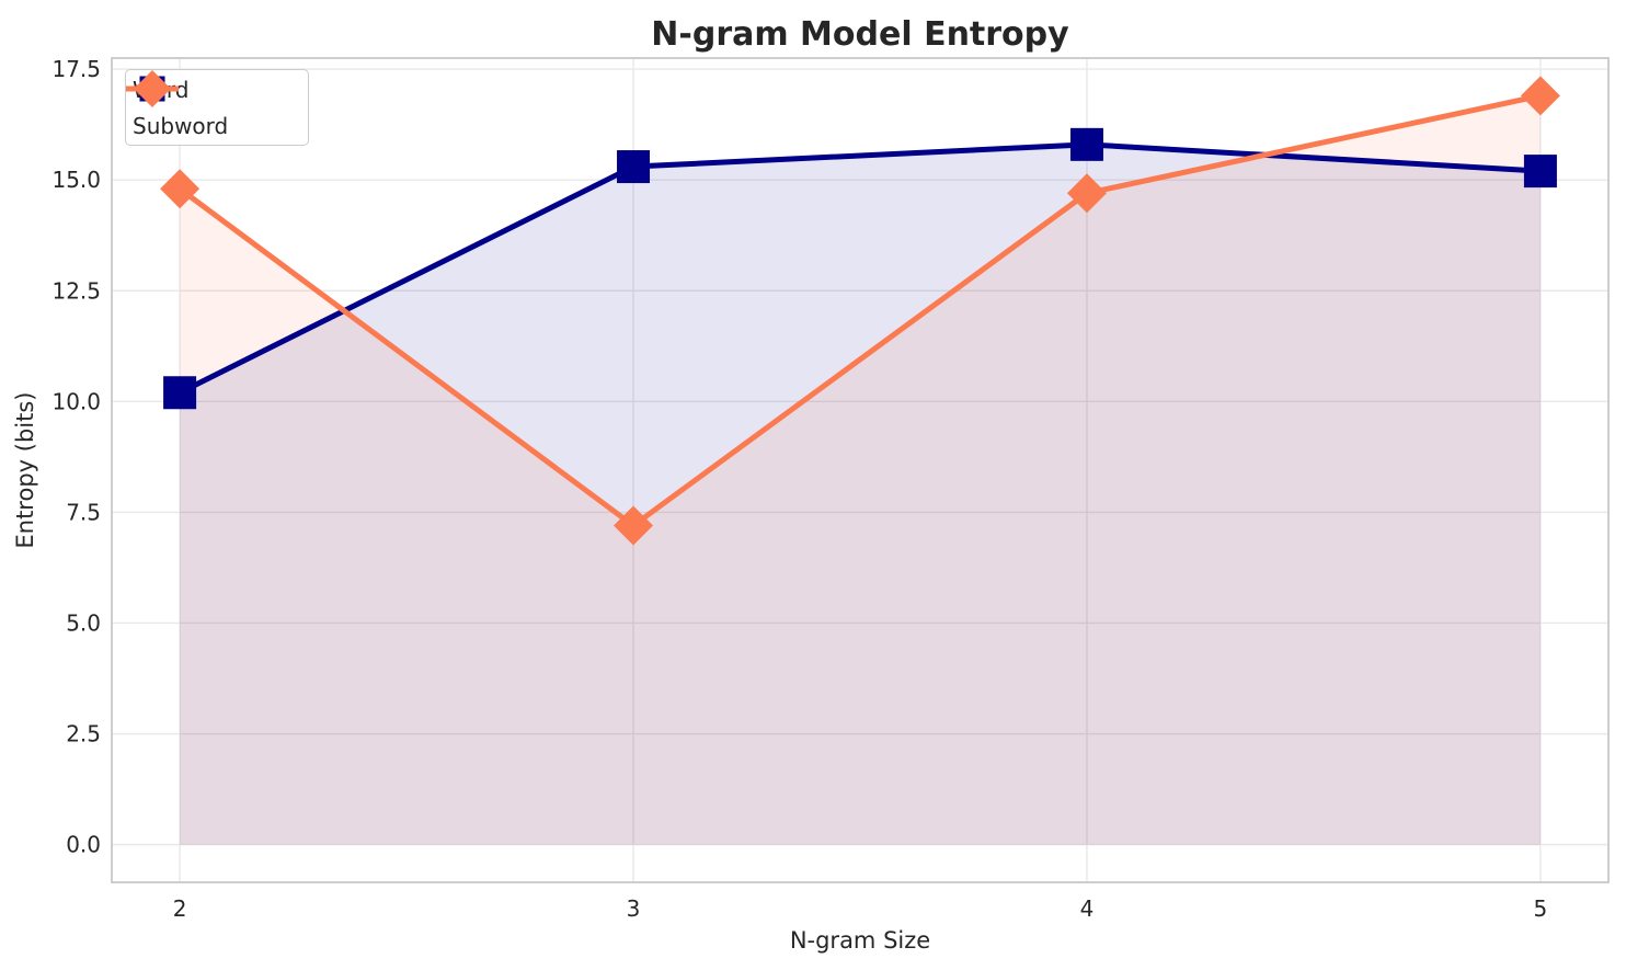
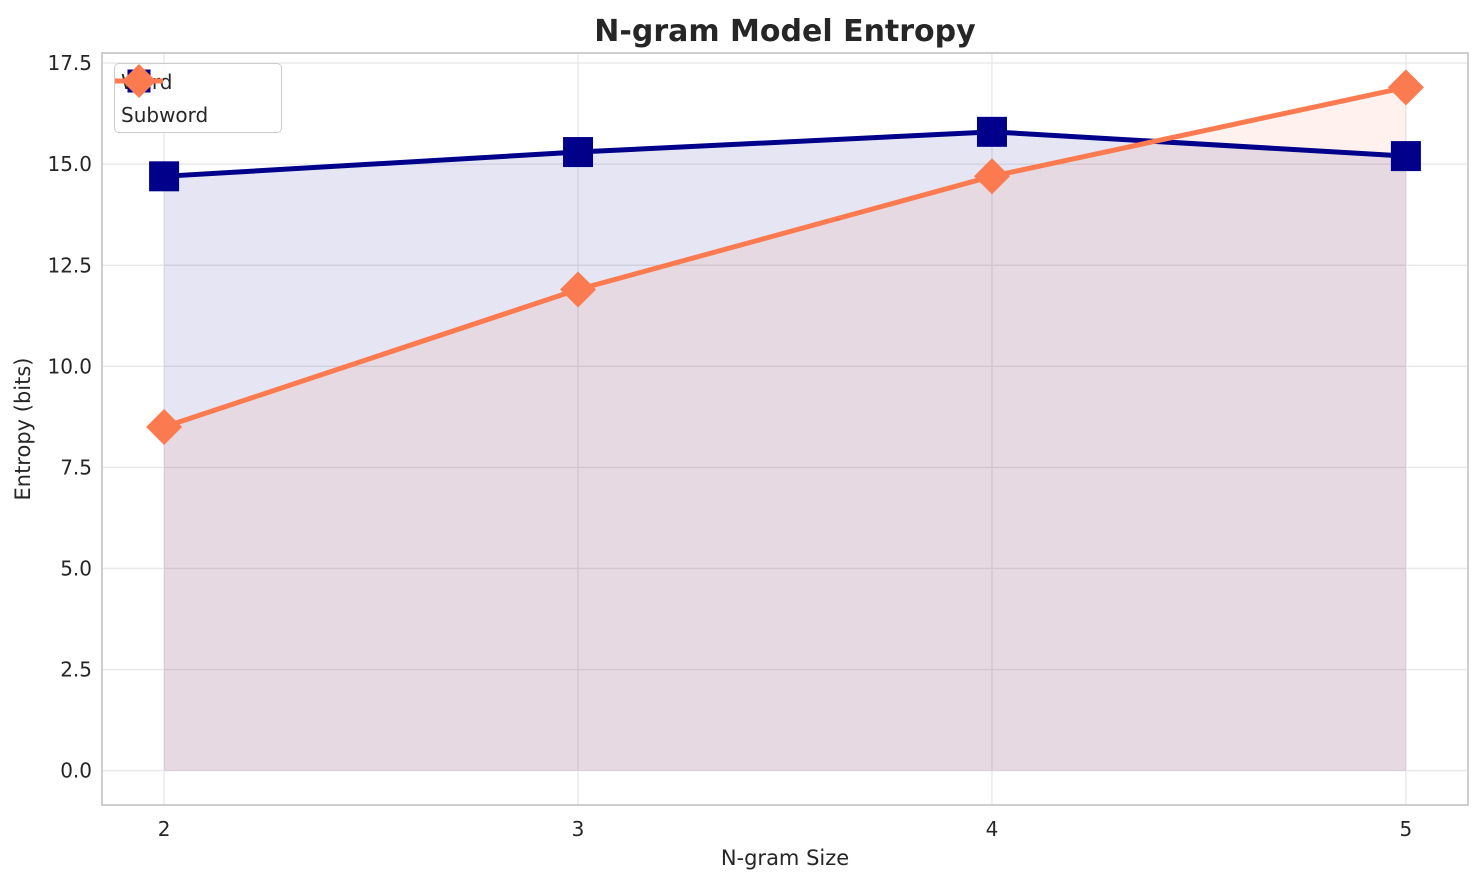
Word/2: 10.2 -> 14.7
Subword/2: 14.8 -> 8.5
Subword/3: 7.2 -> 11.9
